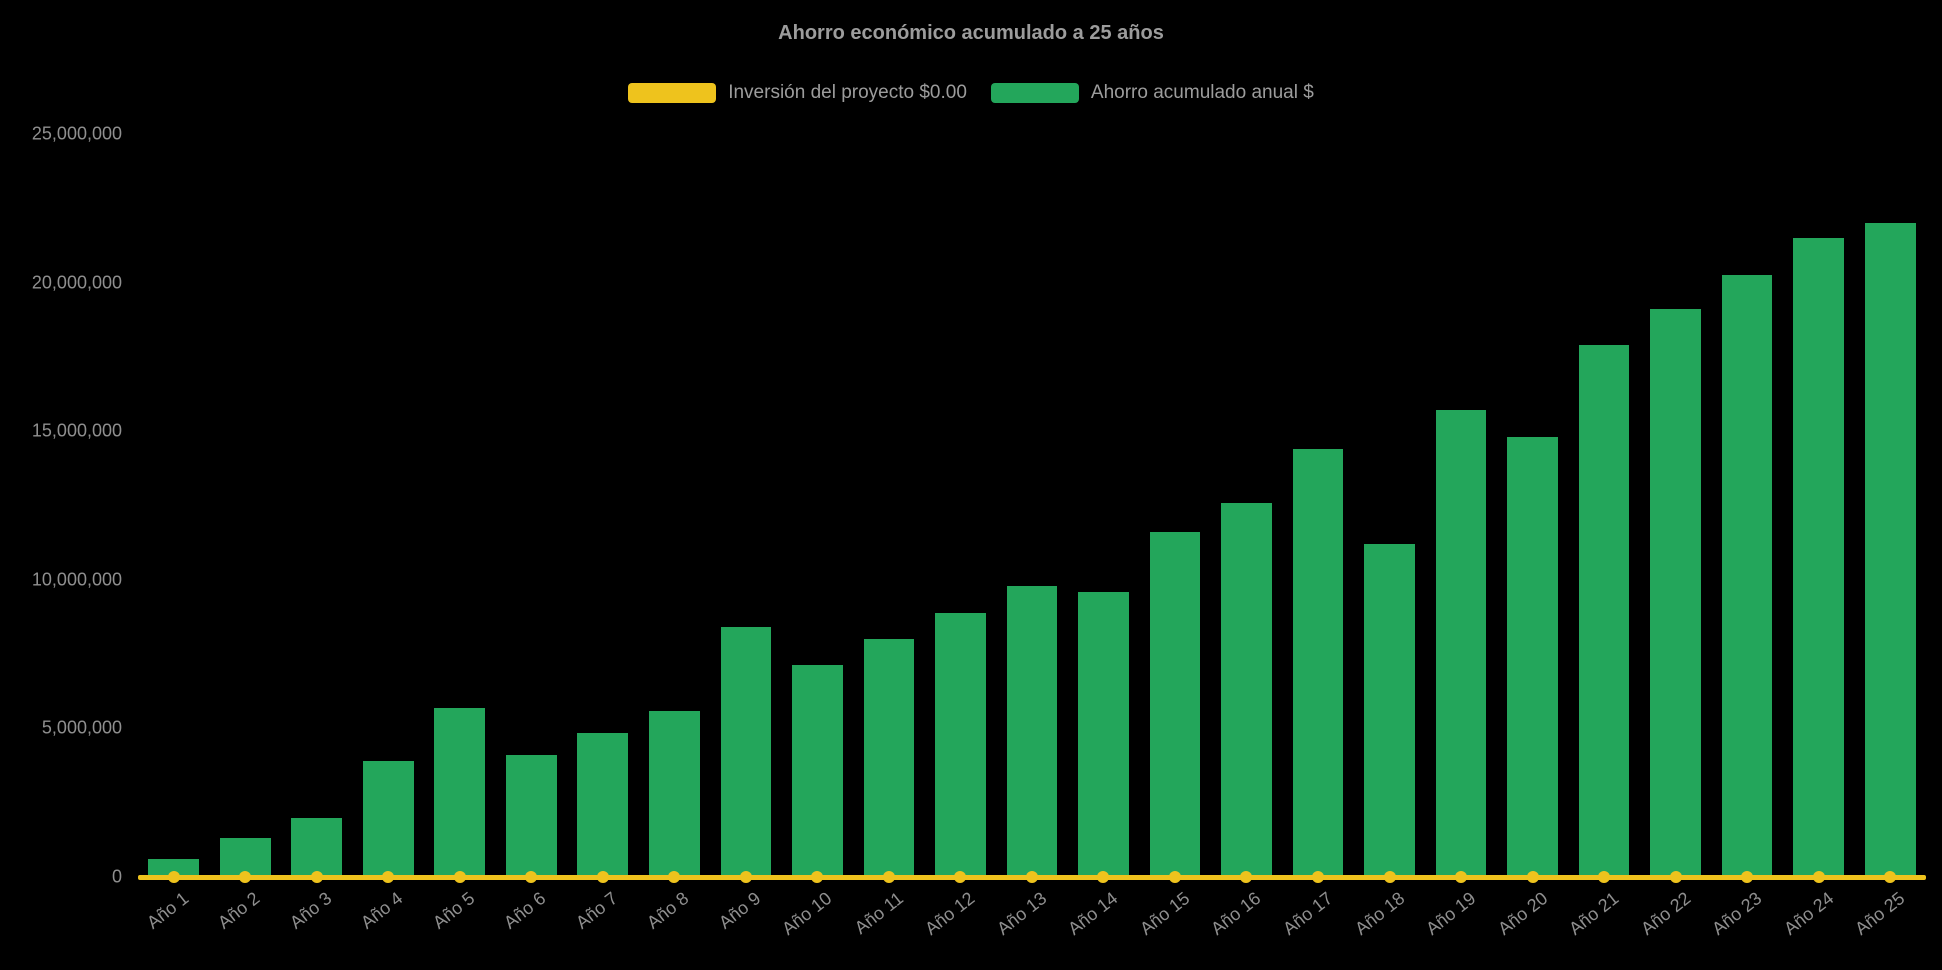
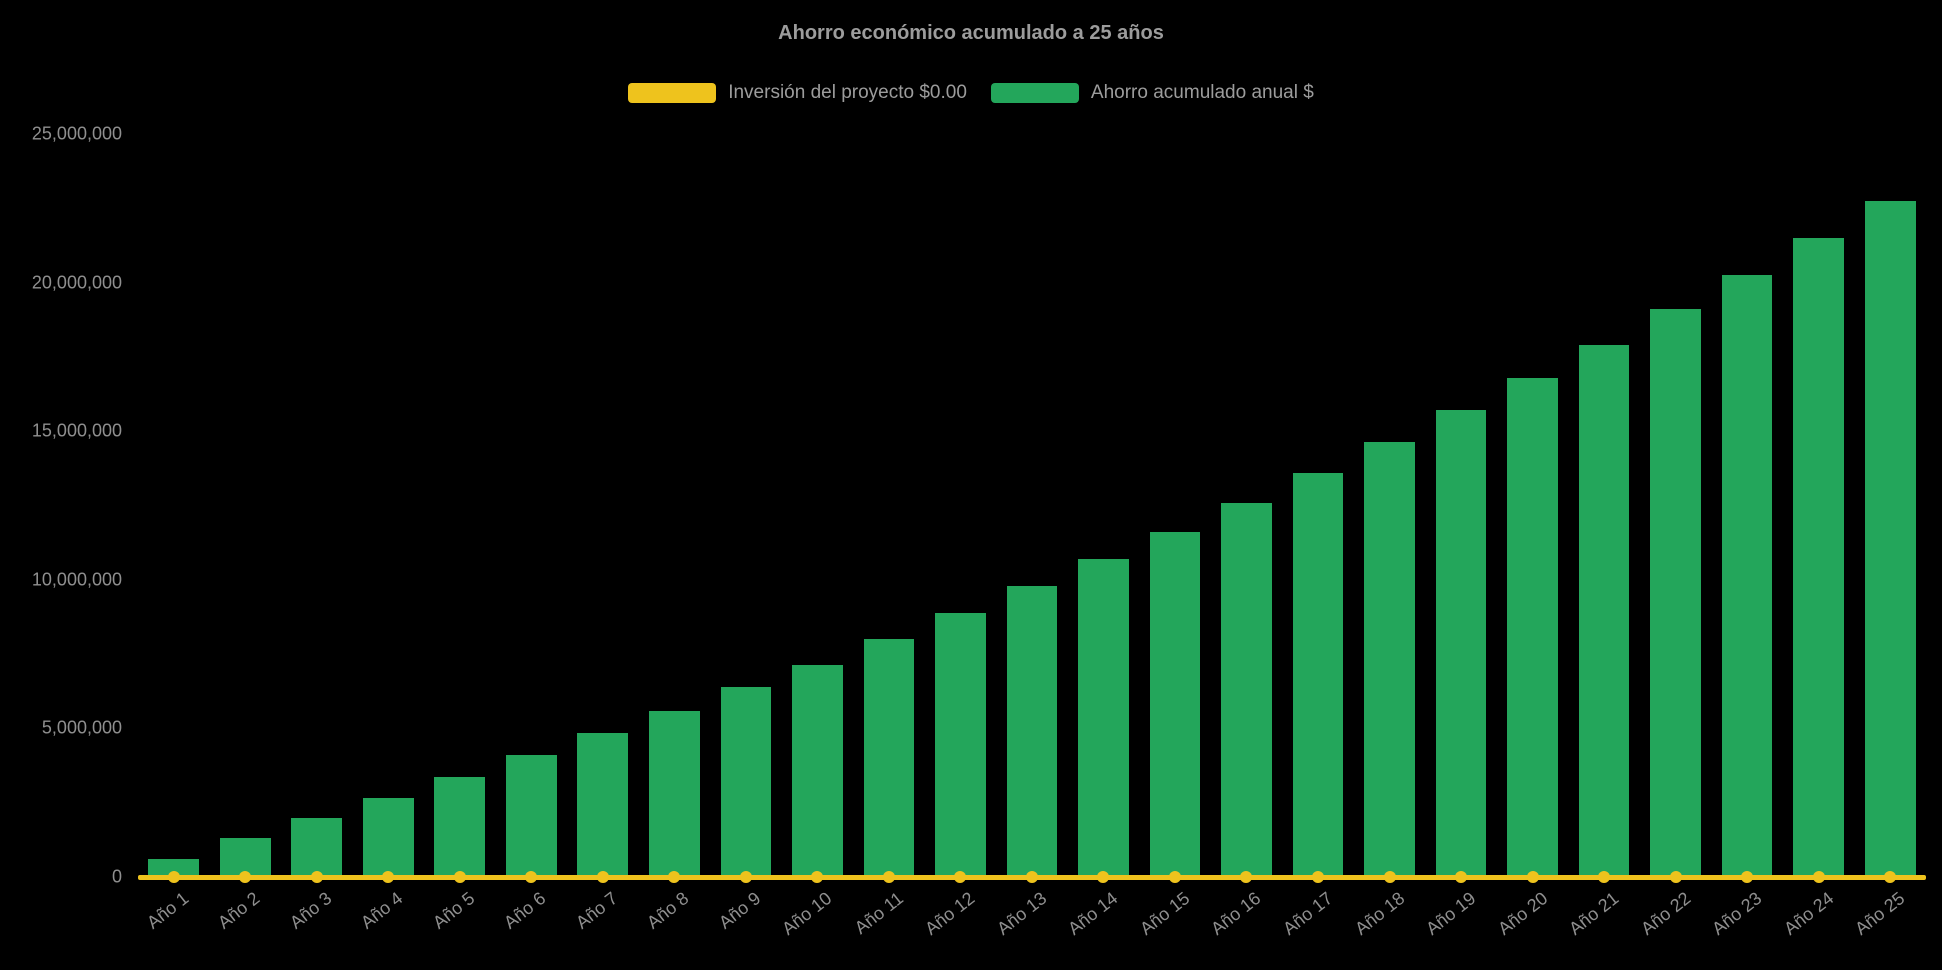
Ahorro acumulado anual $/Año 4: 3900000 -> 2600000
Ahorro acumulado anual $/Año 5: 5700000 -> 3400000
Ahorro acumulado anual $/Año 9: 8400000 -> 6400000
Ahorro acumulado anual $/Año 14: 9600000 -> 10700000
Ahorro acumulado anual $/Año 17: 14400000 -> 13600000
Ahorro acumulado anual $/Año 18: 11200000 -> 14600000
Ahorro acumulado anual $/Año 20: 14800000 -> 16800000
Ahorro acumulado anual $/Año 25: 22000000 -> 22800000
